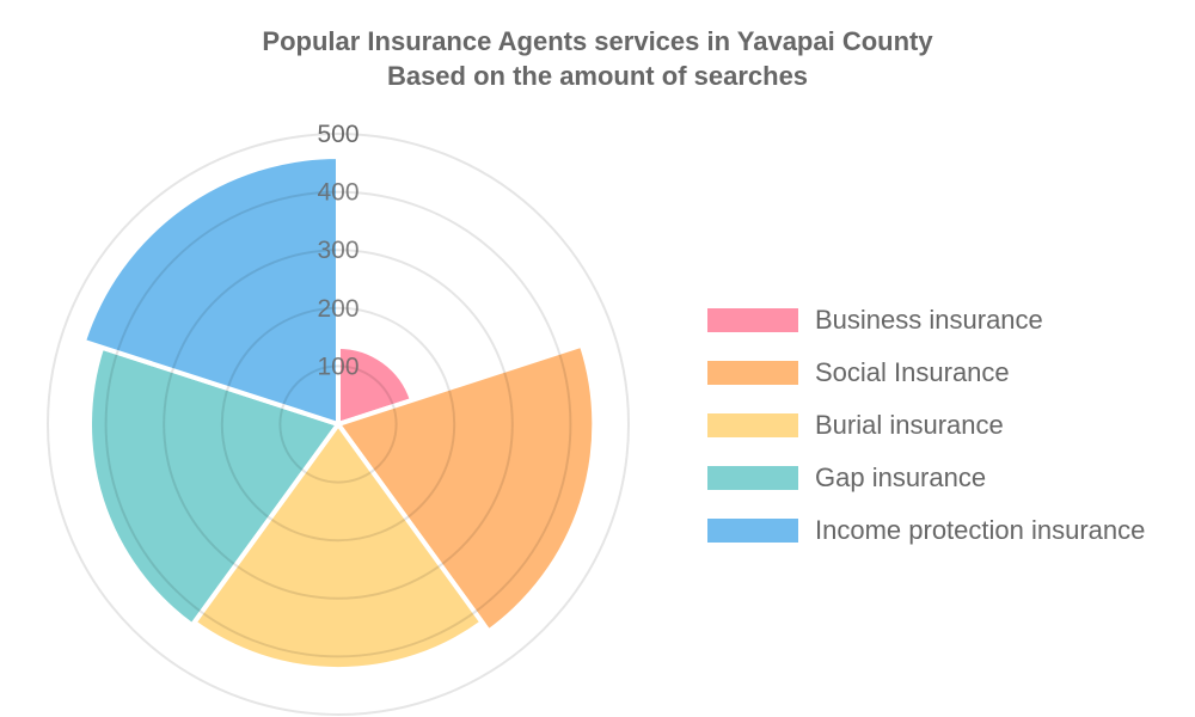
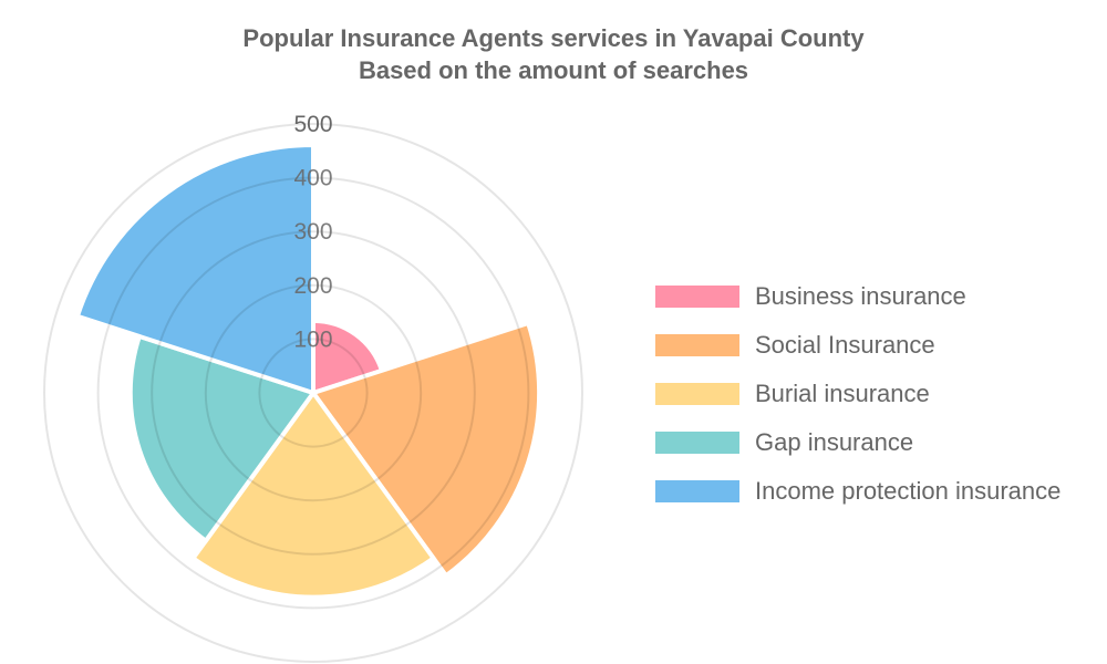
Social Insurance: 440 -> 420
Burial insurance: 420 -> 380
Gap insurance: 430 -> 340
